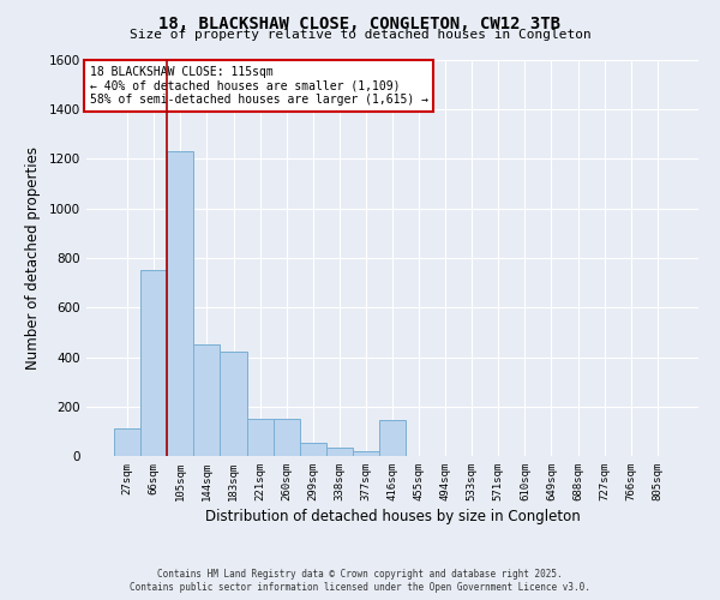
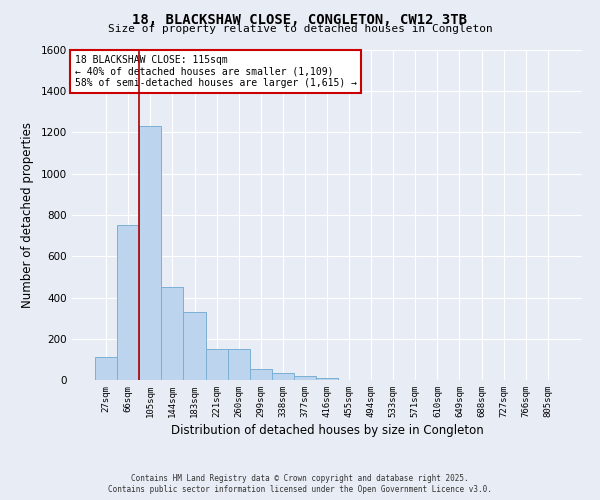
183sqm: 420 -> 330
416sqm: 145 -> 10
